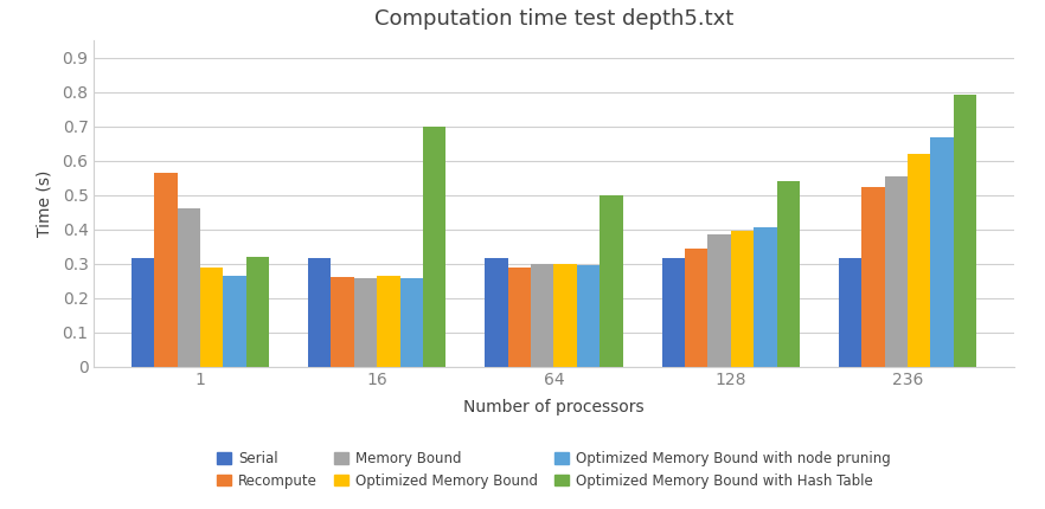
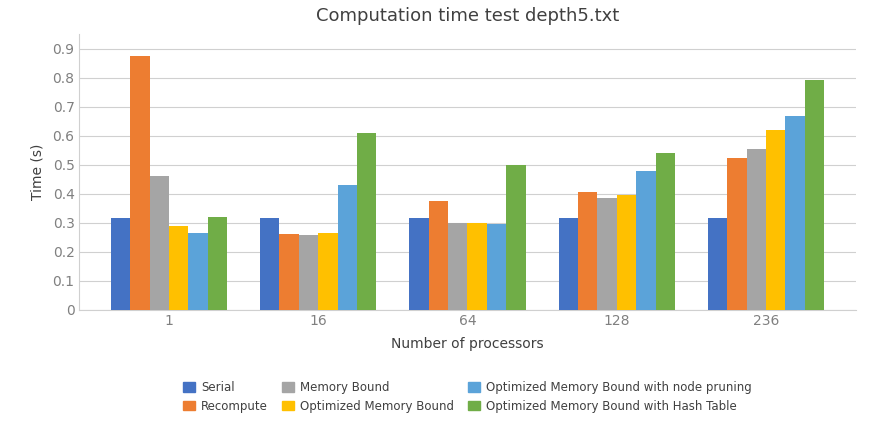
Recompute/1: 0.565 -> 0.875
Optimized Memory Bound with node pruning/16: 0.258 -> 0.430
Optimized Memory Bound with Hash Table/16: 0.700 -> 0.610
Recompute/64: 0.290 -> 0.375
Recompute/128: 0.345 -> 0.405
Optimized Memory Bound with node pruning/128: 0.405 -> 0.480
